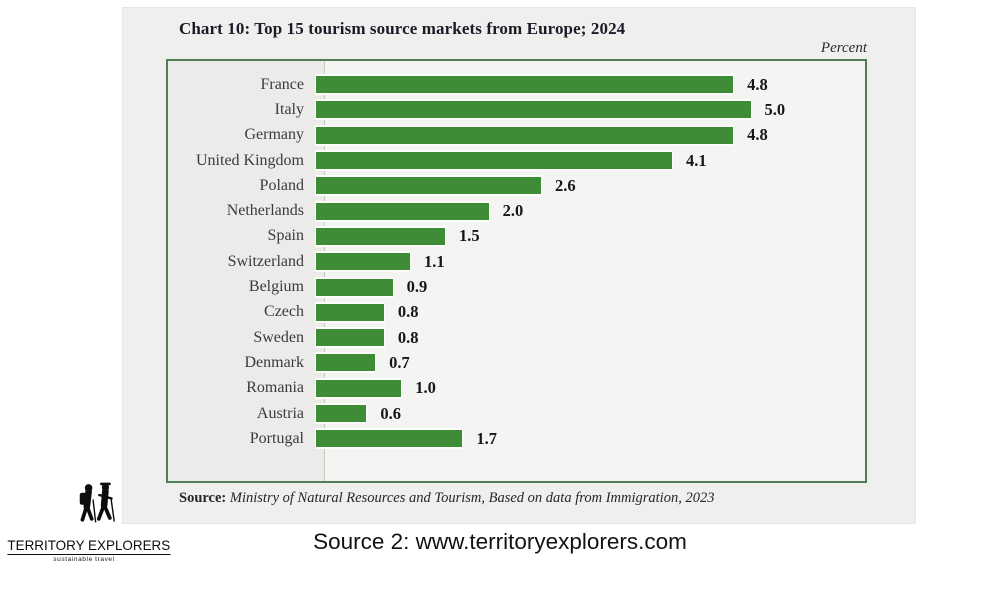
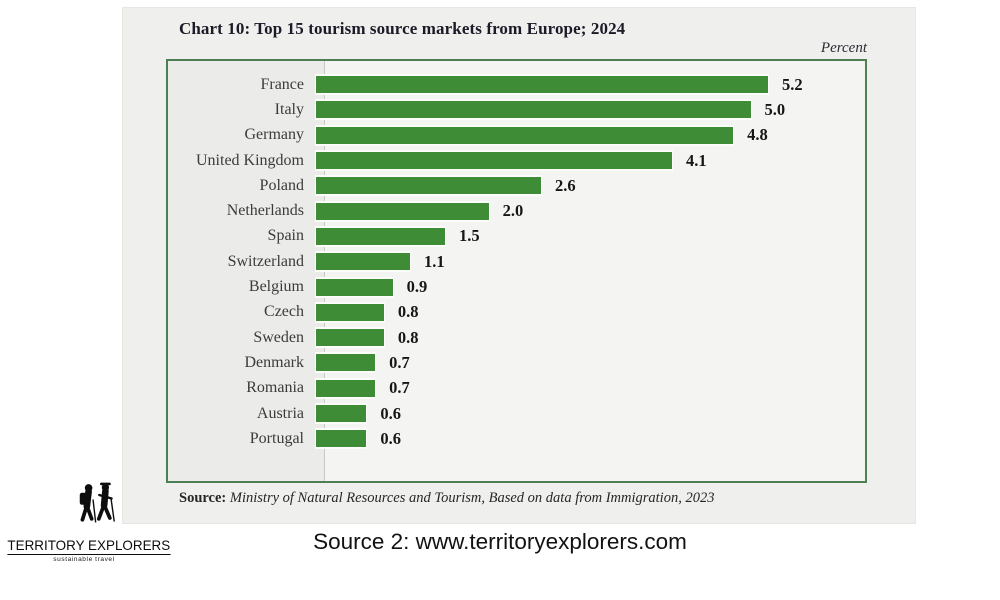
France: 4.8 -> 5.2
Romania: 1.0 -> 0.7
Portugal: 1.7 -> 0.6
